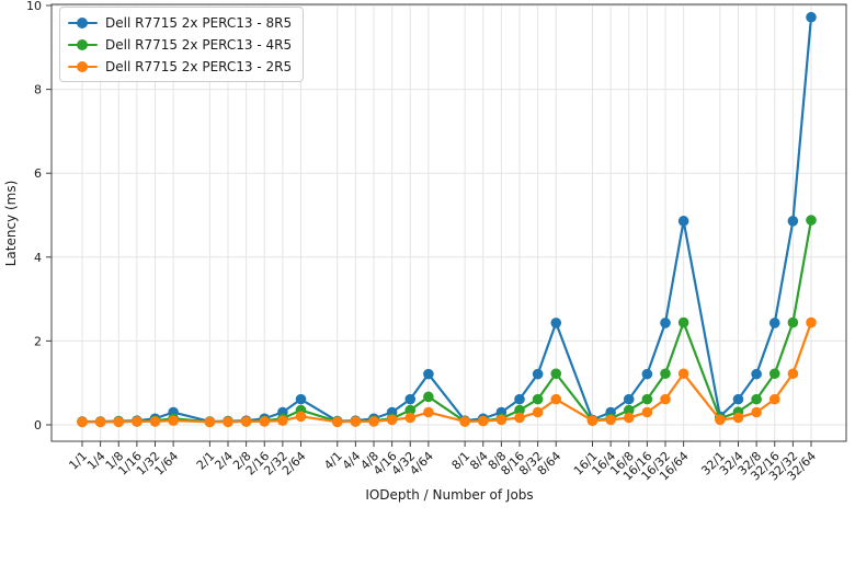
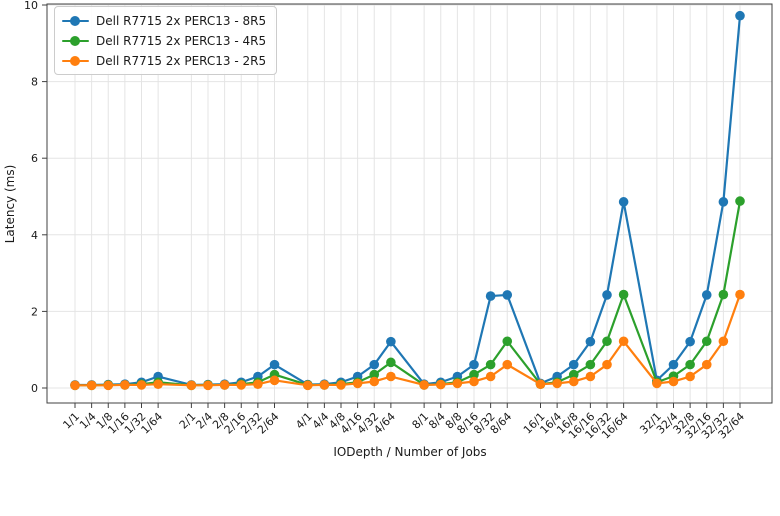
Dell R7715 2x PERC13 - 8R5/8/32: 1.2 -> 2.4
